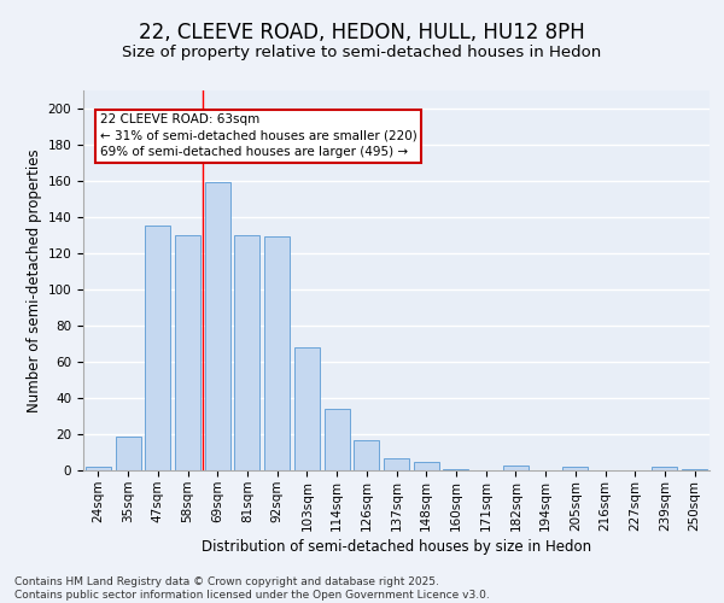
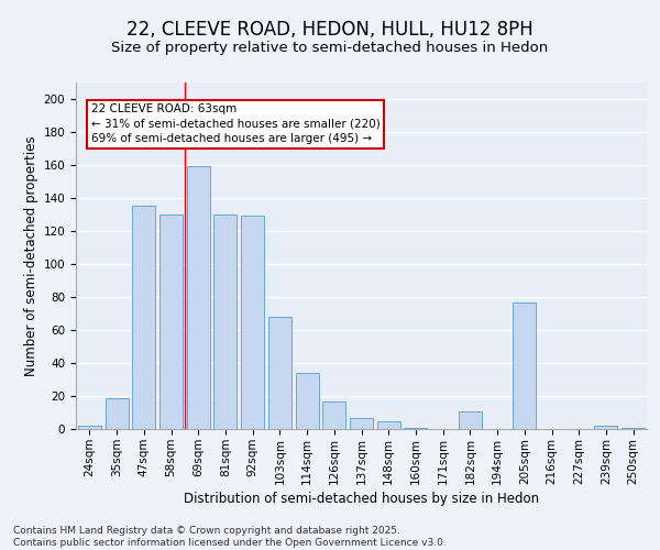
182sqm: 3 -> 11
205sqm: 2 -> 77
